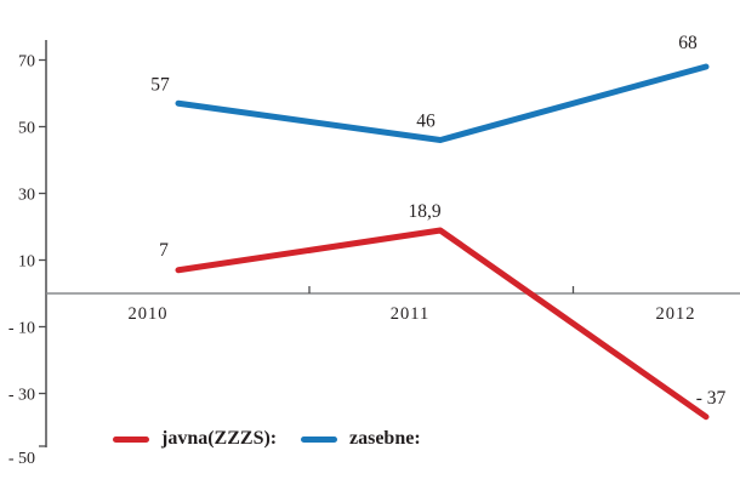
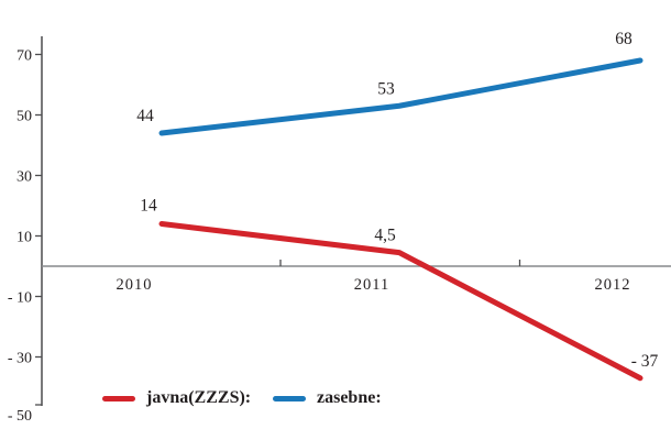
javna(ZZZS):/2010: 7 -> 14
zasebne:/2010: 57 -> 44
javna(ZZZS):/2011: 18,9 -> 4,5
zasebne:/2011: 46 -> 53
